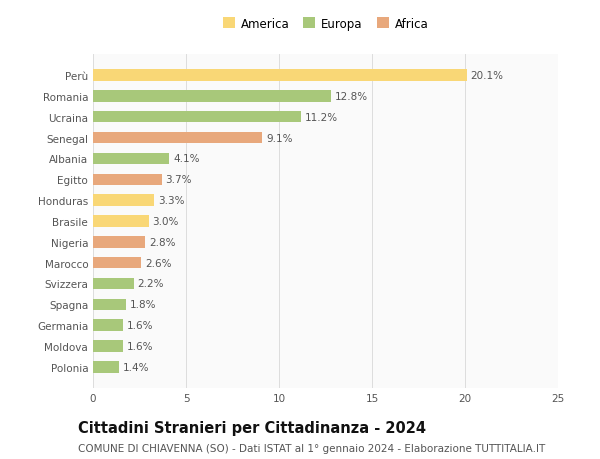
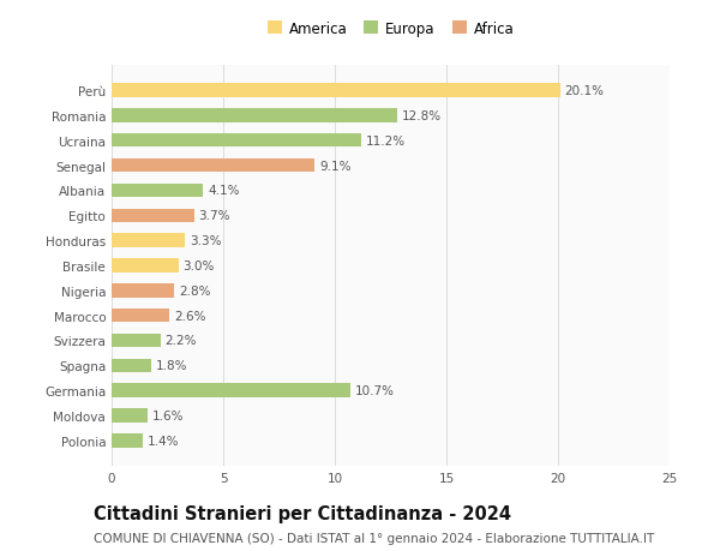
Germania: 1.6% -> 10.7%
